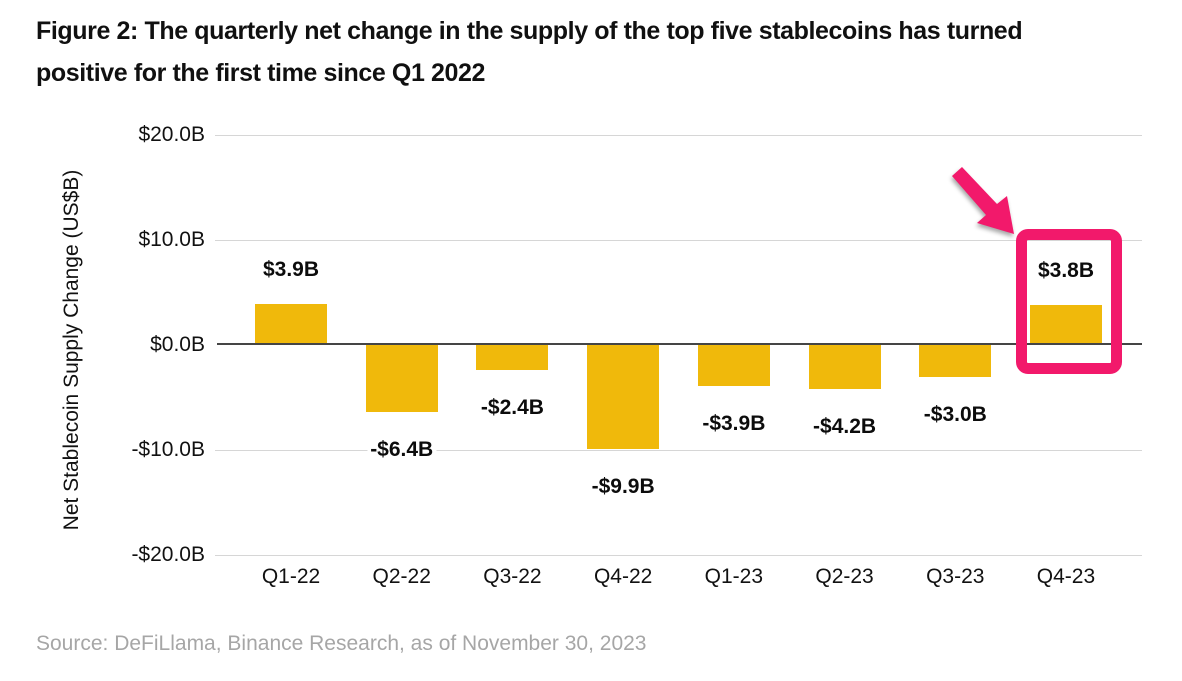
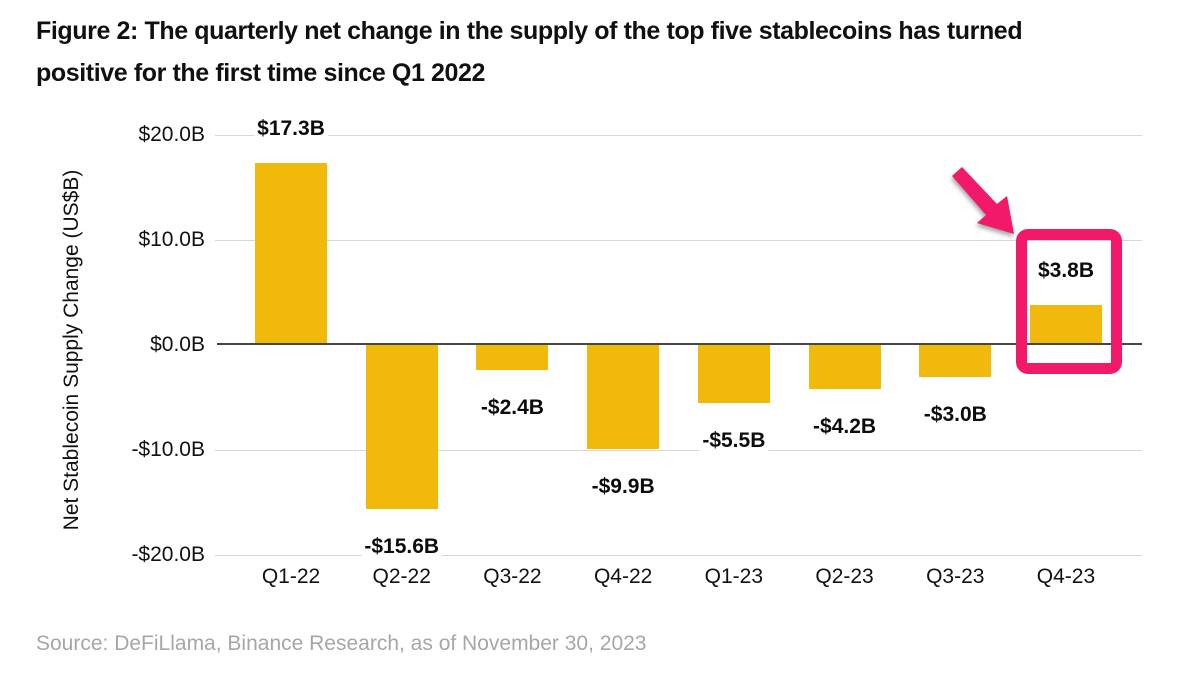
Q1-22: $3.9B -> $17.3B
Q2-22: -$6.4B -> -$15.6B
Q1-23: -$3.9B -> -$5.5B
